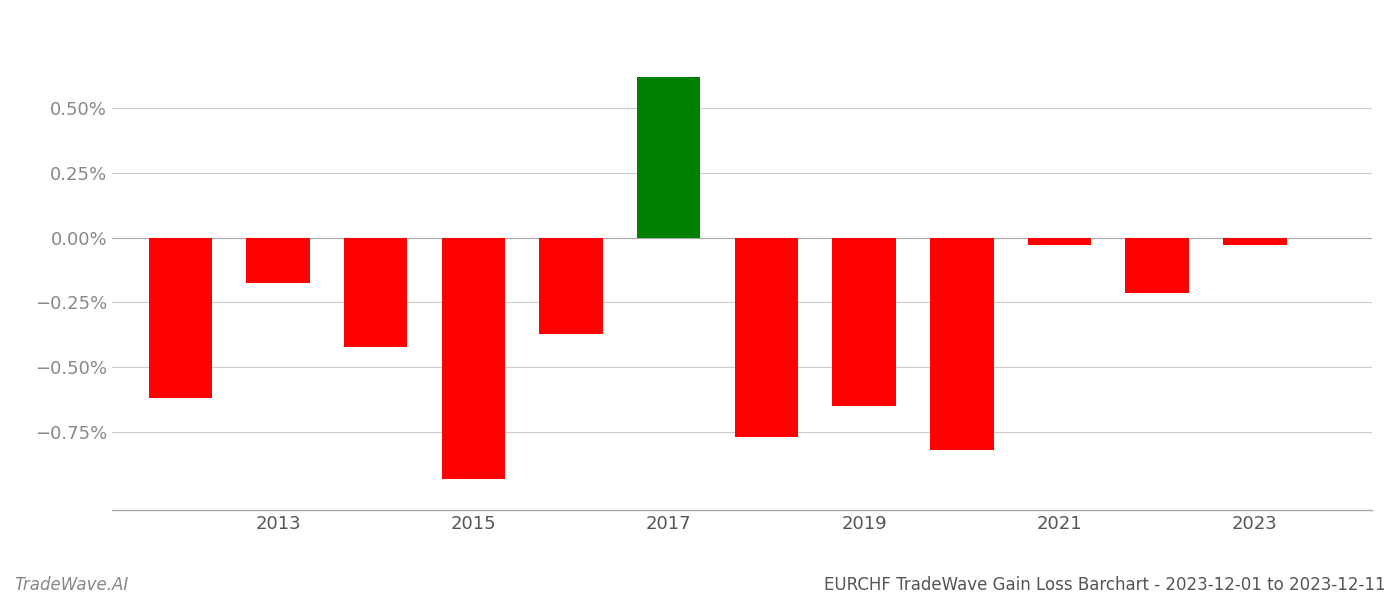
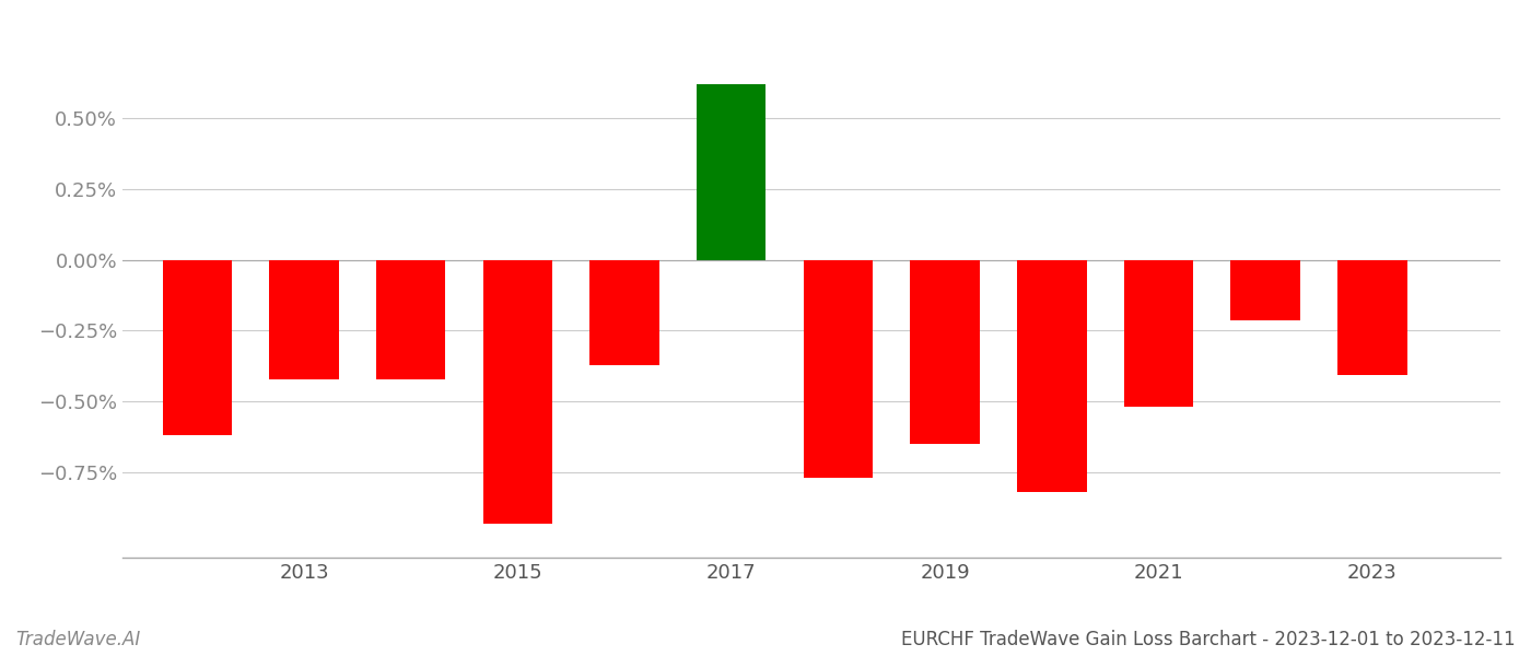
2013: -0.175% -> -0.420%
2021: -0.030% -> -0.520%
2023: -0.030% -> -0.405%
